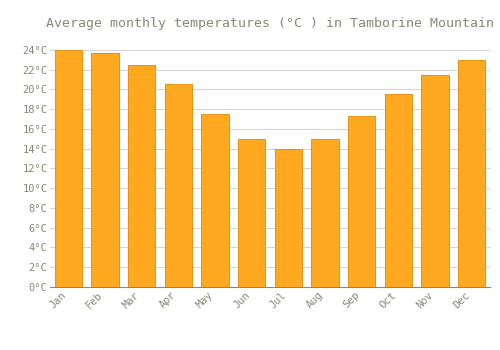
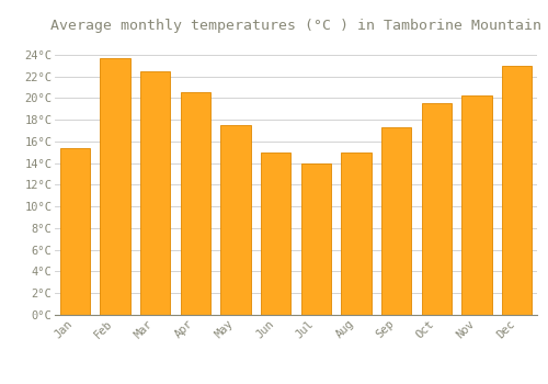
Jan: 24.0°C -> 15.4°C
Nov: 21.5°C -> 20.2°C
